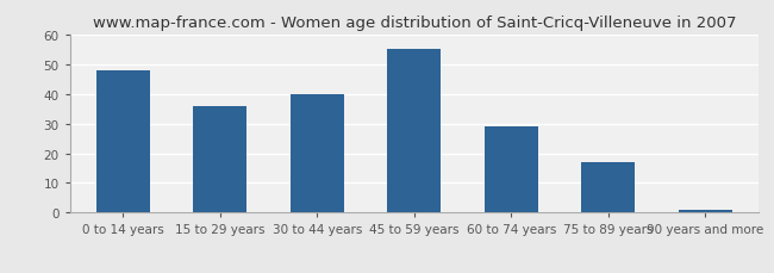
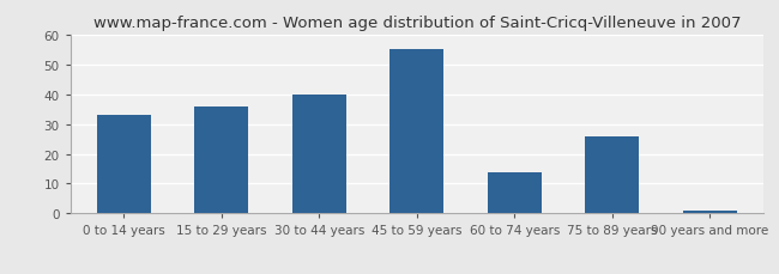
0 to 14 years: 48 -> 33
60 to 74 years: 29 -> 14
75 to 89 years: 17 -> 26
